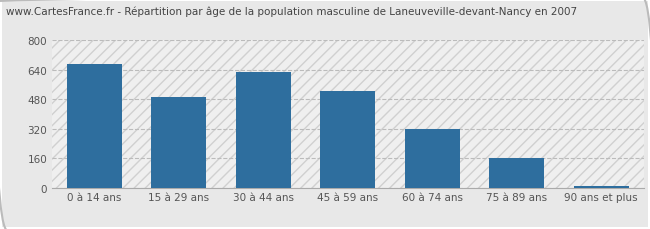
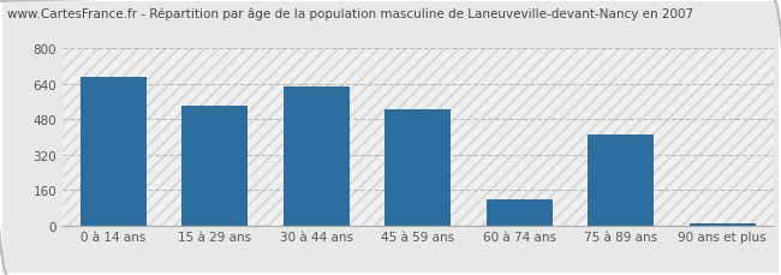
15 à 29 ans: 490 -> 540
60 à 74 ans: 320 -> 120
75 à 89 ans: 160 -> 410
